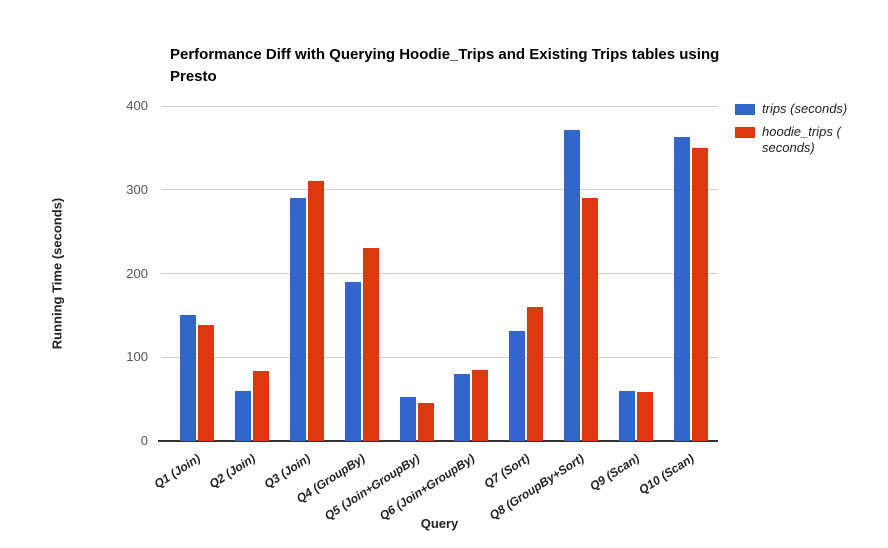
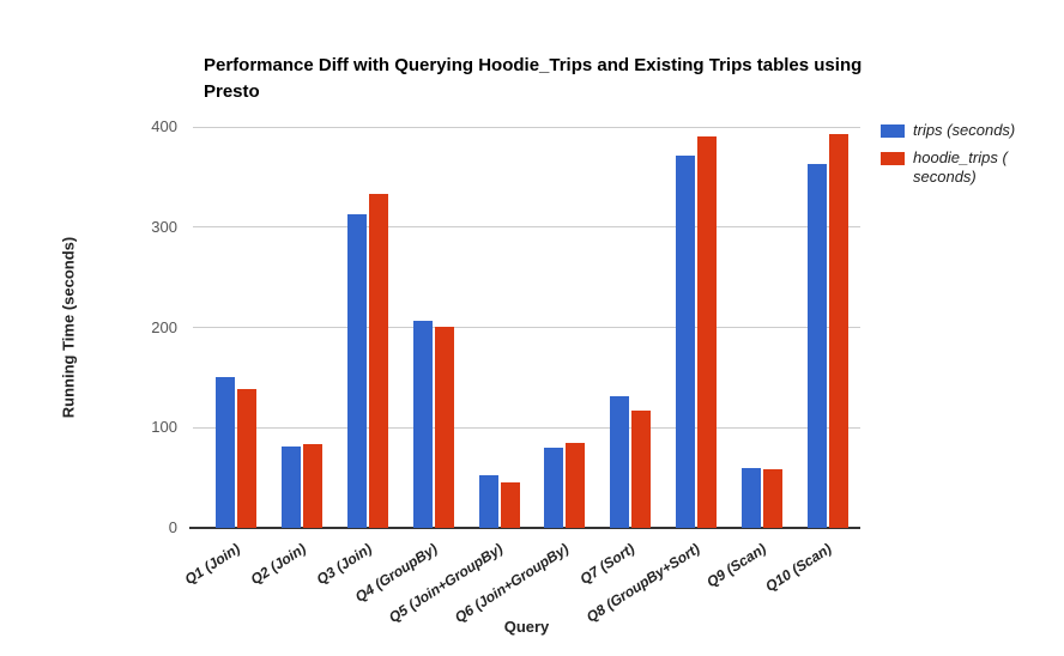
trips (seconds)/Q2 (Join): 60 -> 80
trips (seconds)/Q3 (Join): 290 -> 310
hoodie_trips ( seconds)/Q3 (Join): 310 -> 330
trips (seconds)/Q4 (GroupBy): 190 -> 210
hoodie_trips ( seconds)/Q4 (GroupBy): 230 -> 200
hoodie_trips ( seconds)/Q7 (Sort): 160 -> 120
hoodie_trips ( seconds)/Q8 (GroupBy+Sort): 290 -> 390
hoodie_trips ( seconds)/Q10 (Scan): 350 -> 390
